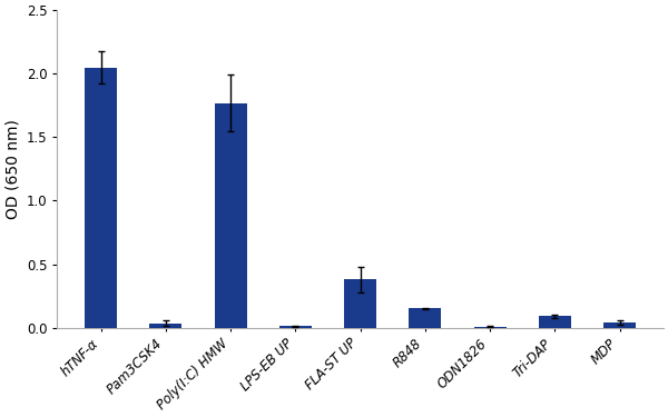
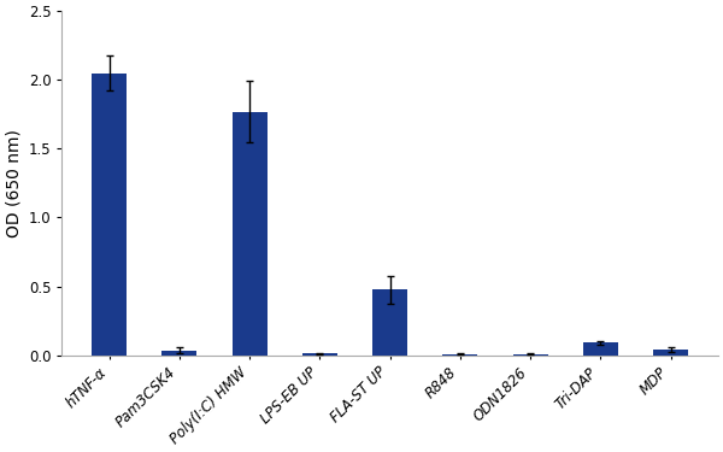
FLA-ST UP: 0.38 -> 0.47
R848: 0.15 -> 0.01
